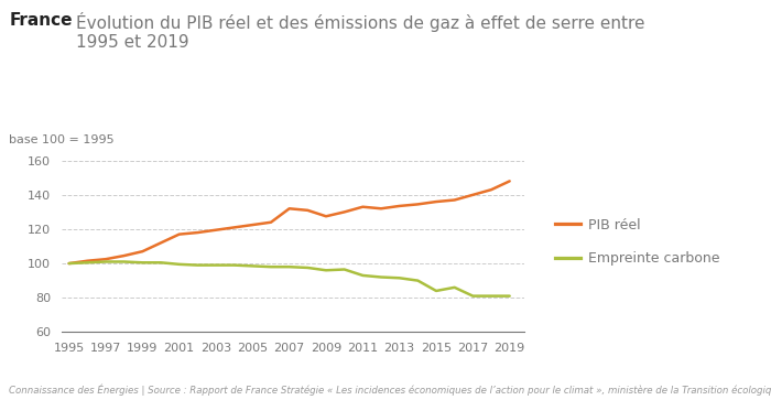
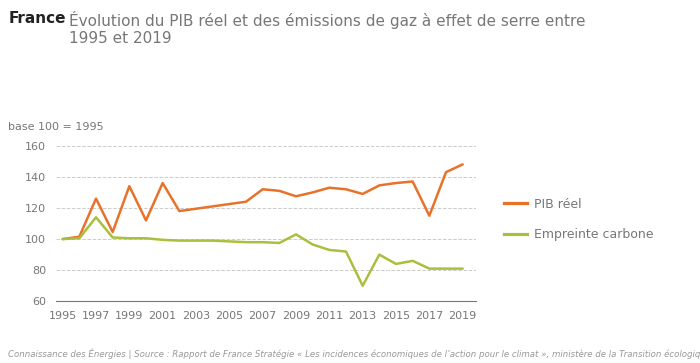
PIB réel/1997: 102 -> 126
Empreinte carbone/1997: 101 -> 114
PIB réel/1999: 107 -> 134
PIB réel/2001: 117 -> 136
Empreinte carbone/2009: 96 -> 103
PIB réel/2013: 134 -> 129
Empreinte carbone/2013: 92 -> 70
PIB réel/2017: 140 -> 115
